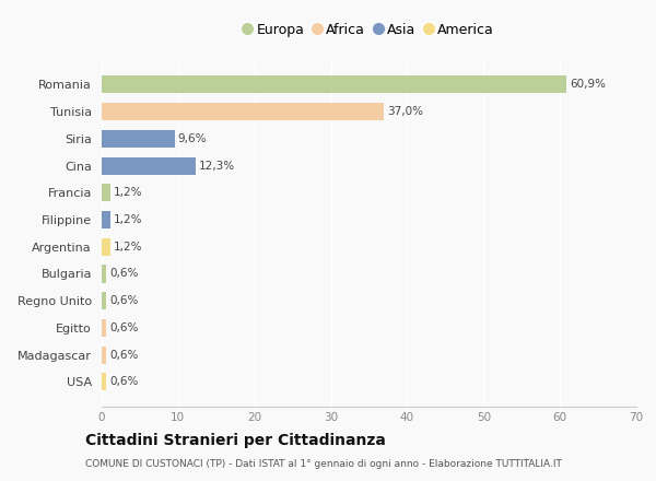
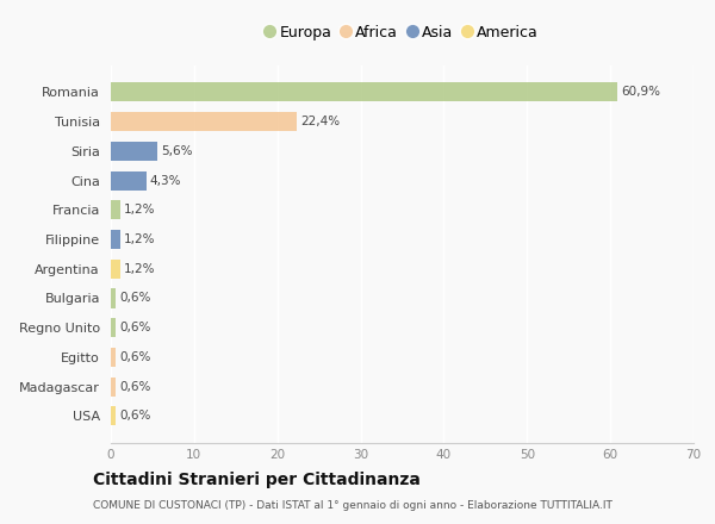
Tunisia: 37,0% -> 22,4%
Siria: 9,6% -> 5,6%
Cina: 12,3% -> 4,3%
